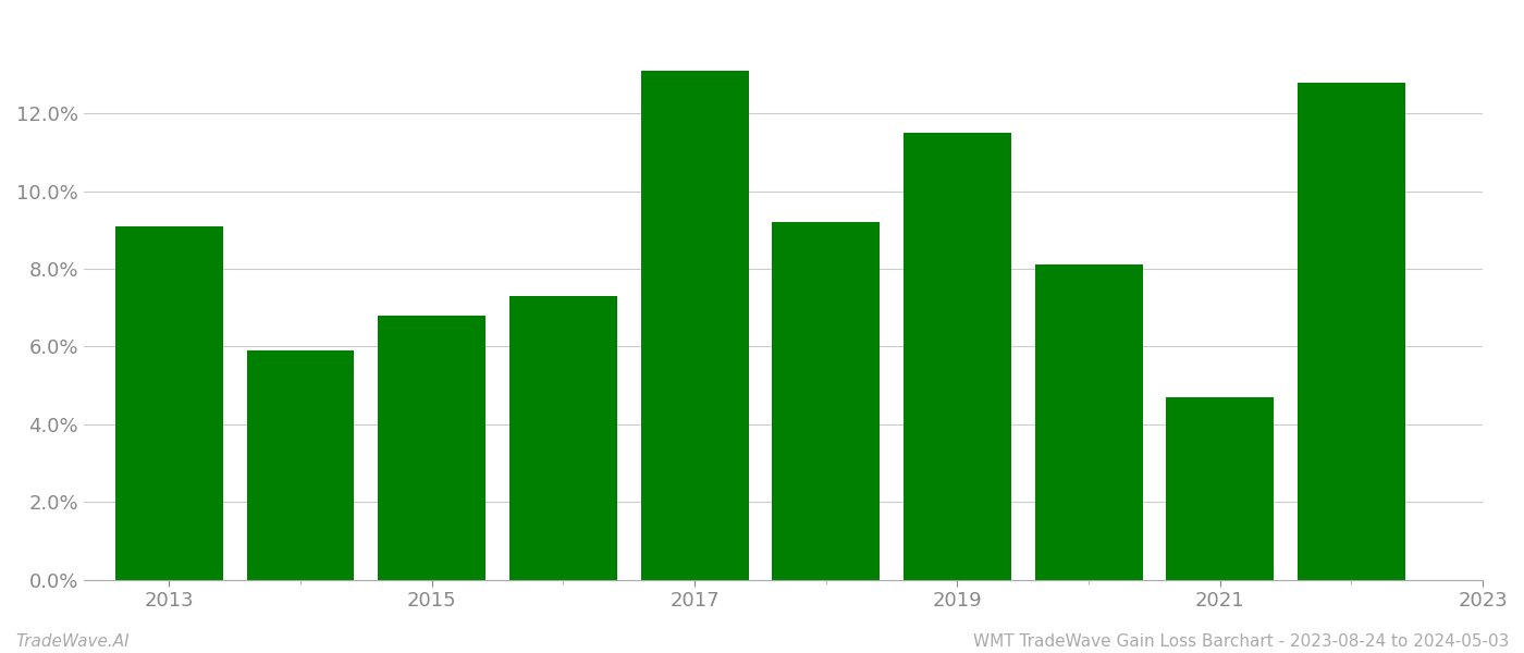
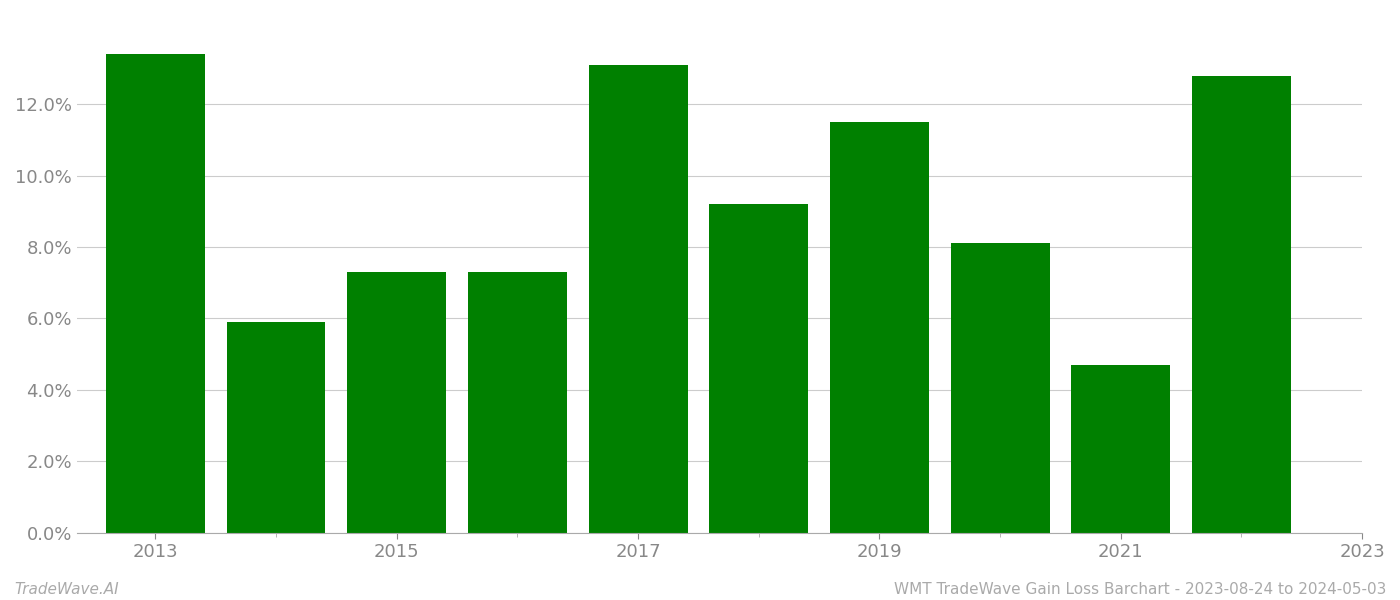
2013: 9.1% -> 13.4%
2015: 6.8% -> 7.3%
